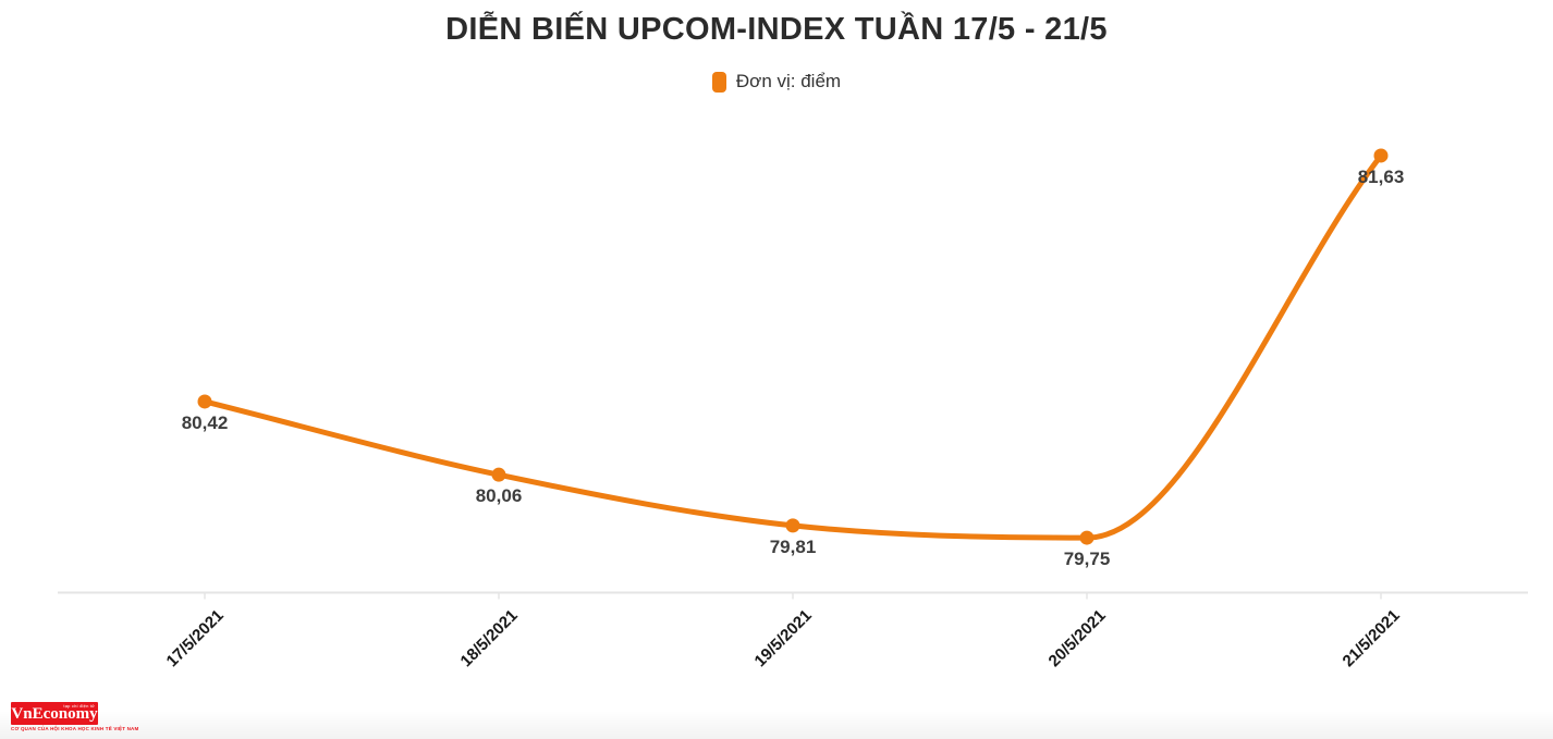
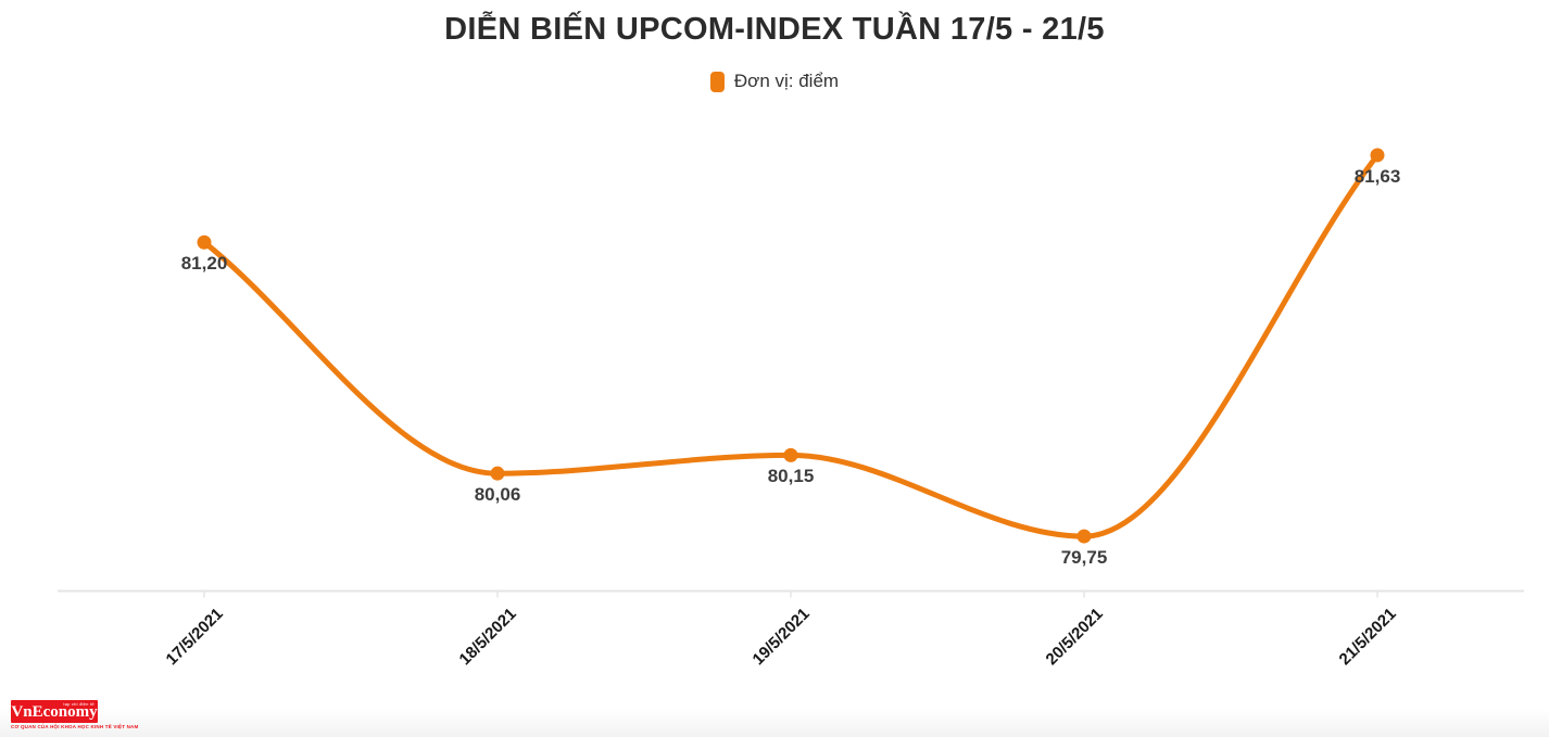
17/5/2021: 80,42 -> 81,20
19/5/2021: 79,81 -> 80,15
